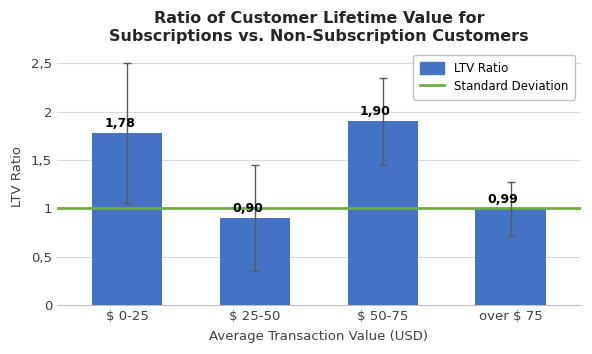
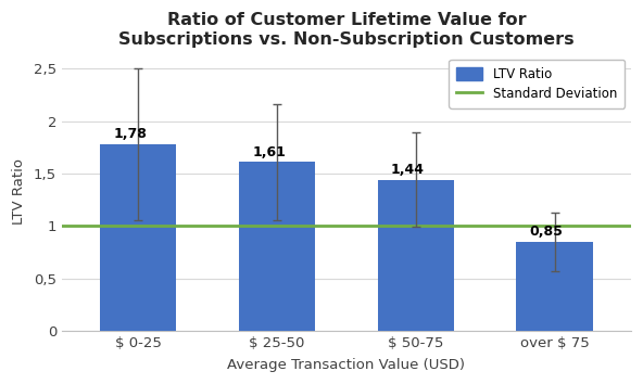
$ 25-50: 0,90 -> 1,61
$ 50-75: 1,90 -> 1,44
over $ 75: 0,99 -> 0,85
